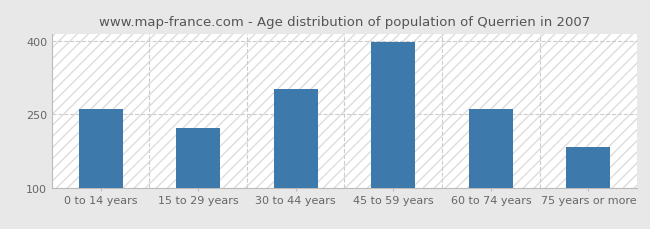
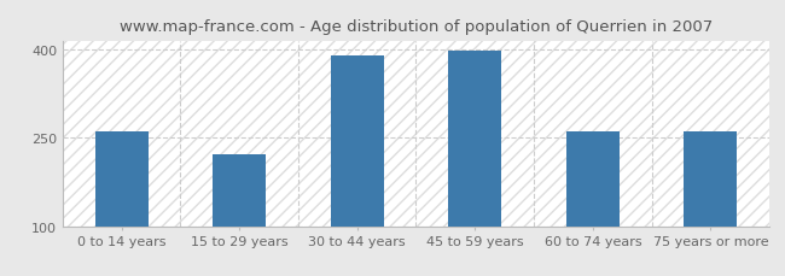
30 to 44 years: 302 -> 390
75 years or more: 183 -> 260
